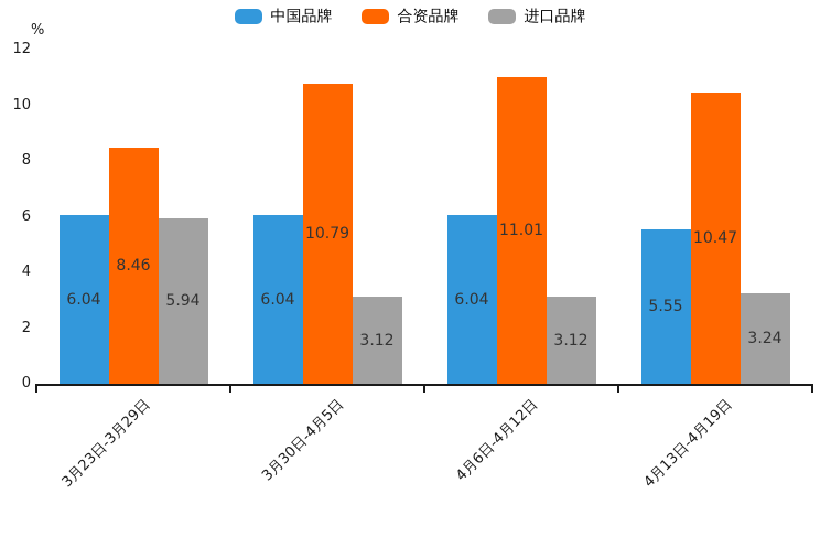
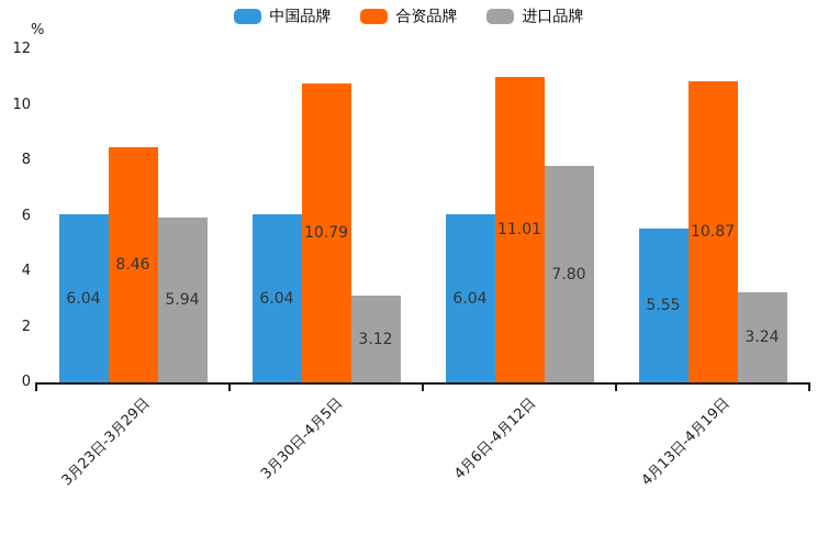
进口品牌/4月6日-4月12日: 3.12 -> 7.80
合资品牌/4月13日-4月19日: 10.47 -> 10.87
